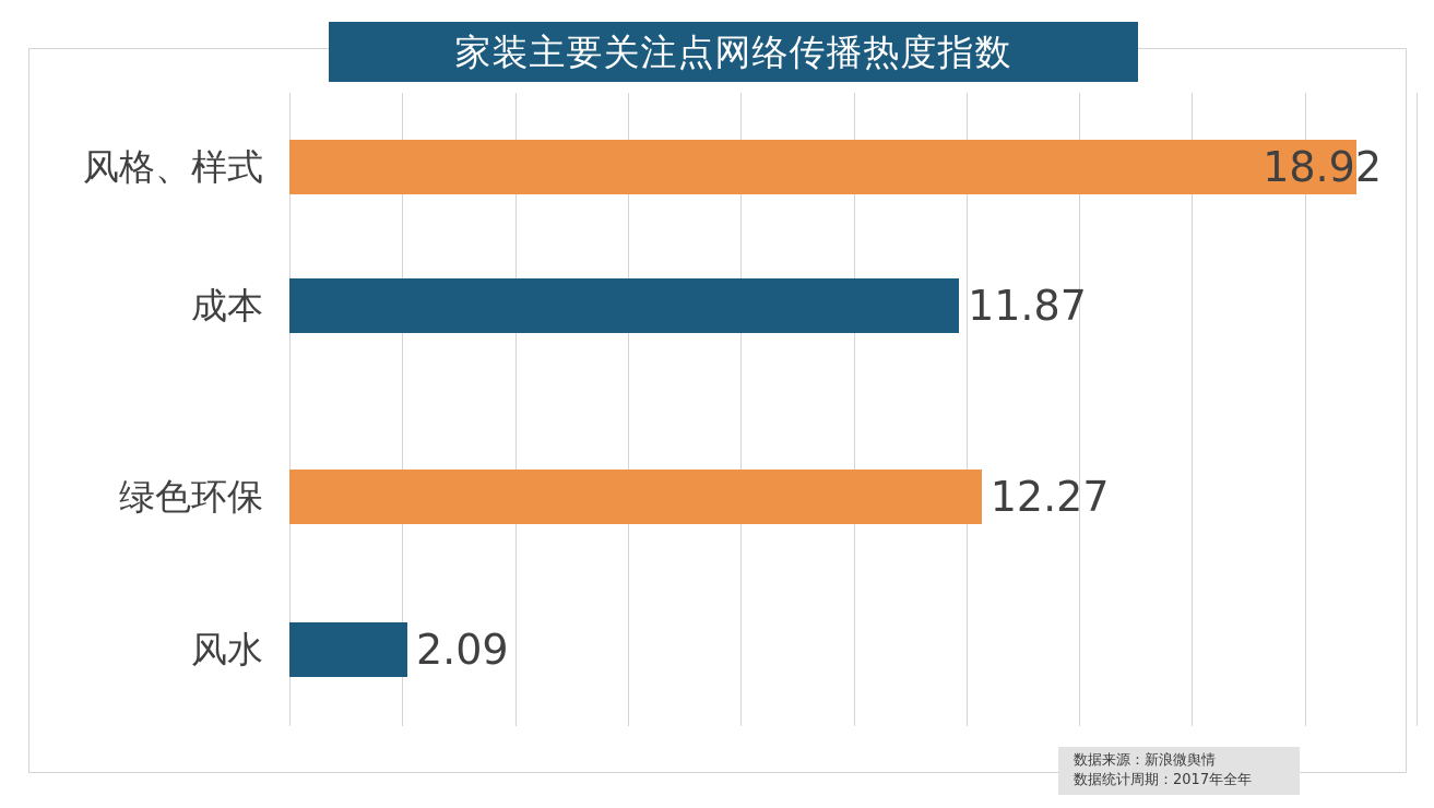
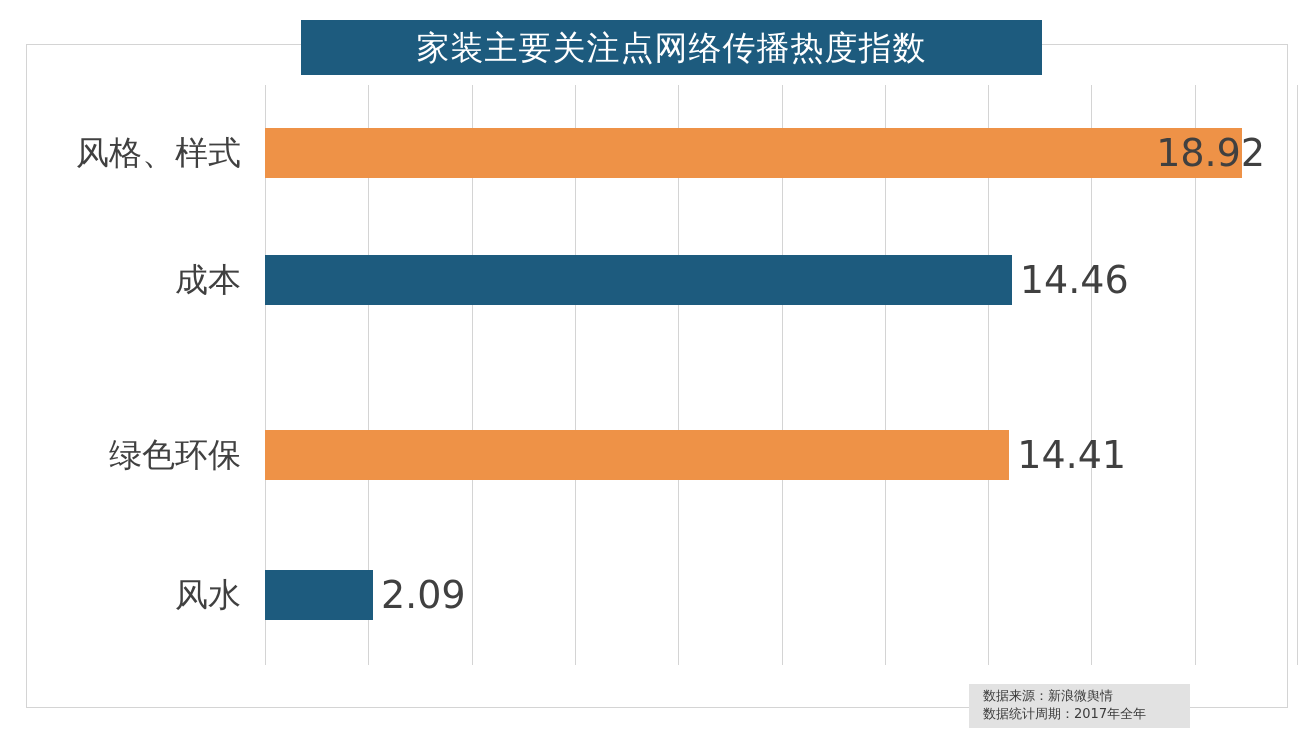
成本: 11.87 -> 14.46
绿色环保: 12.27 -> 14.41
